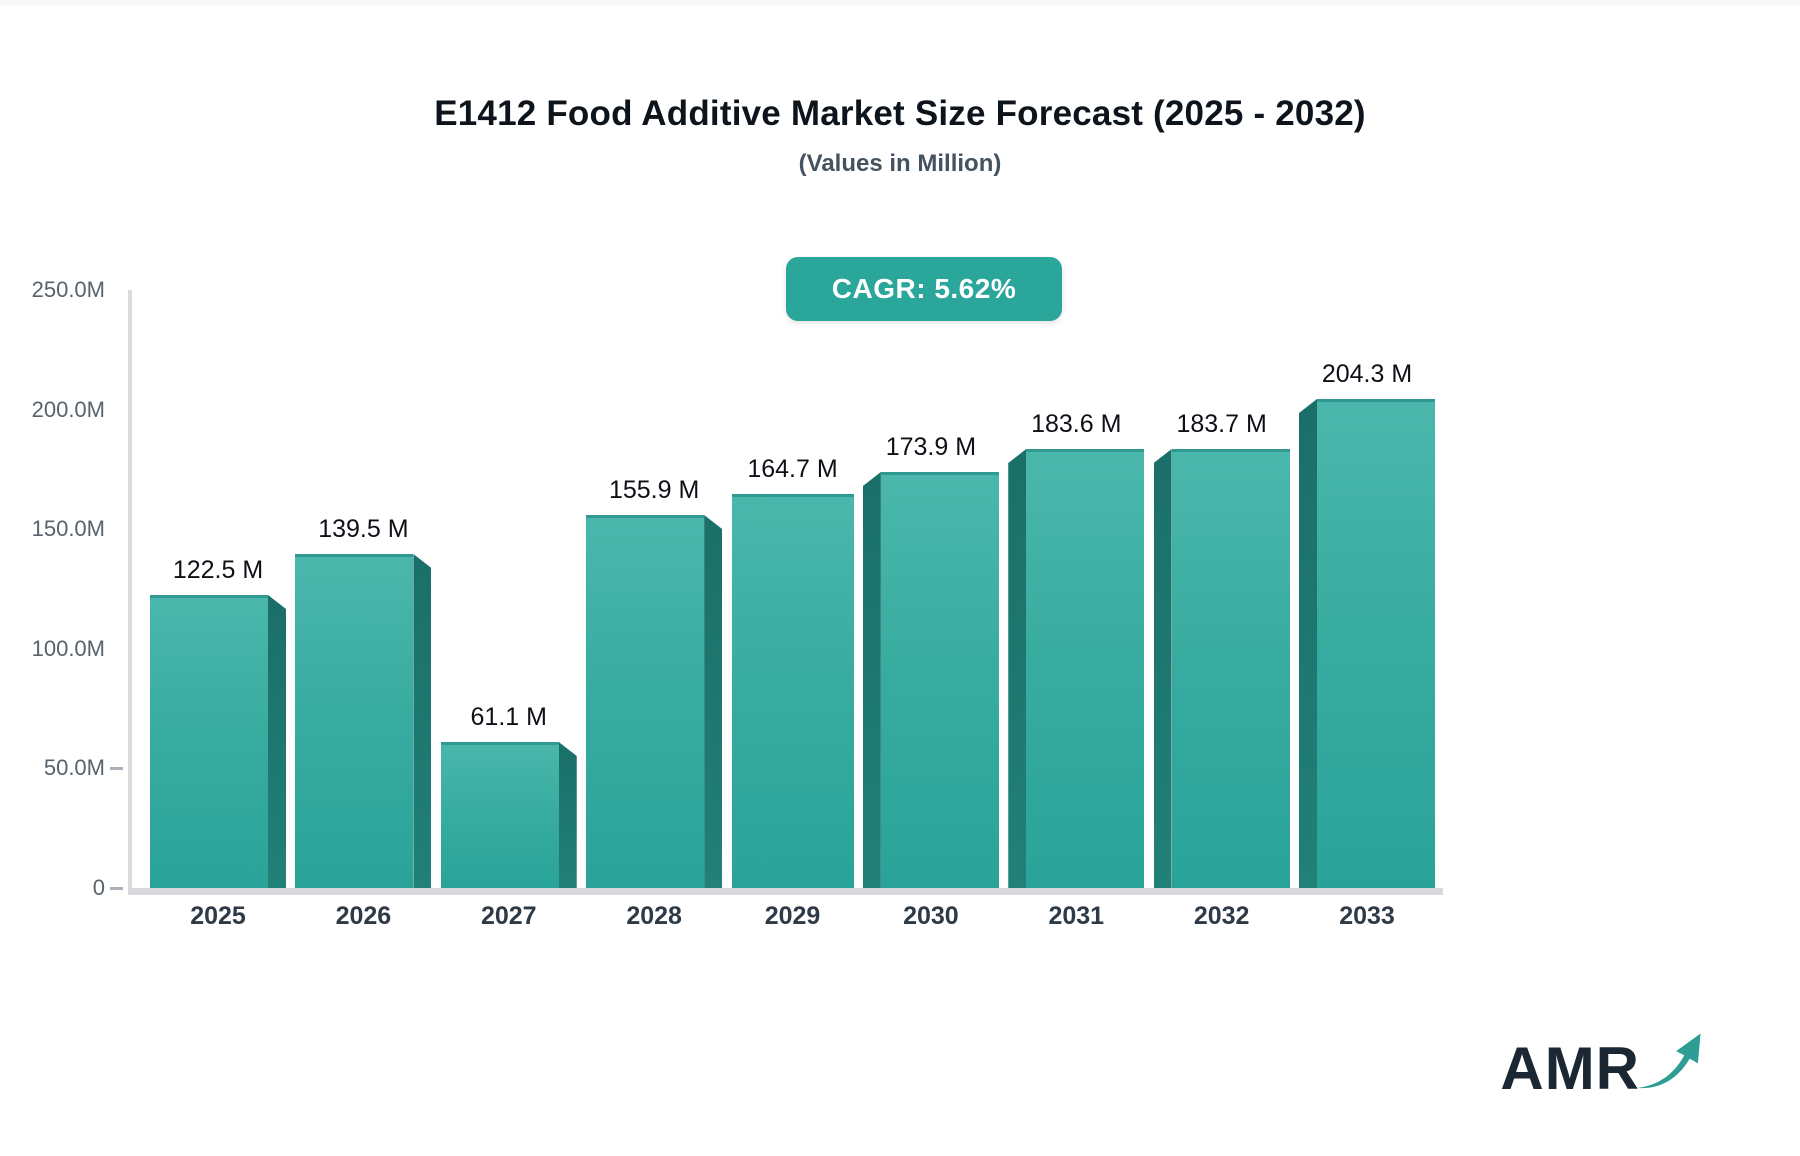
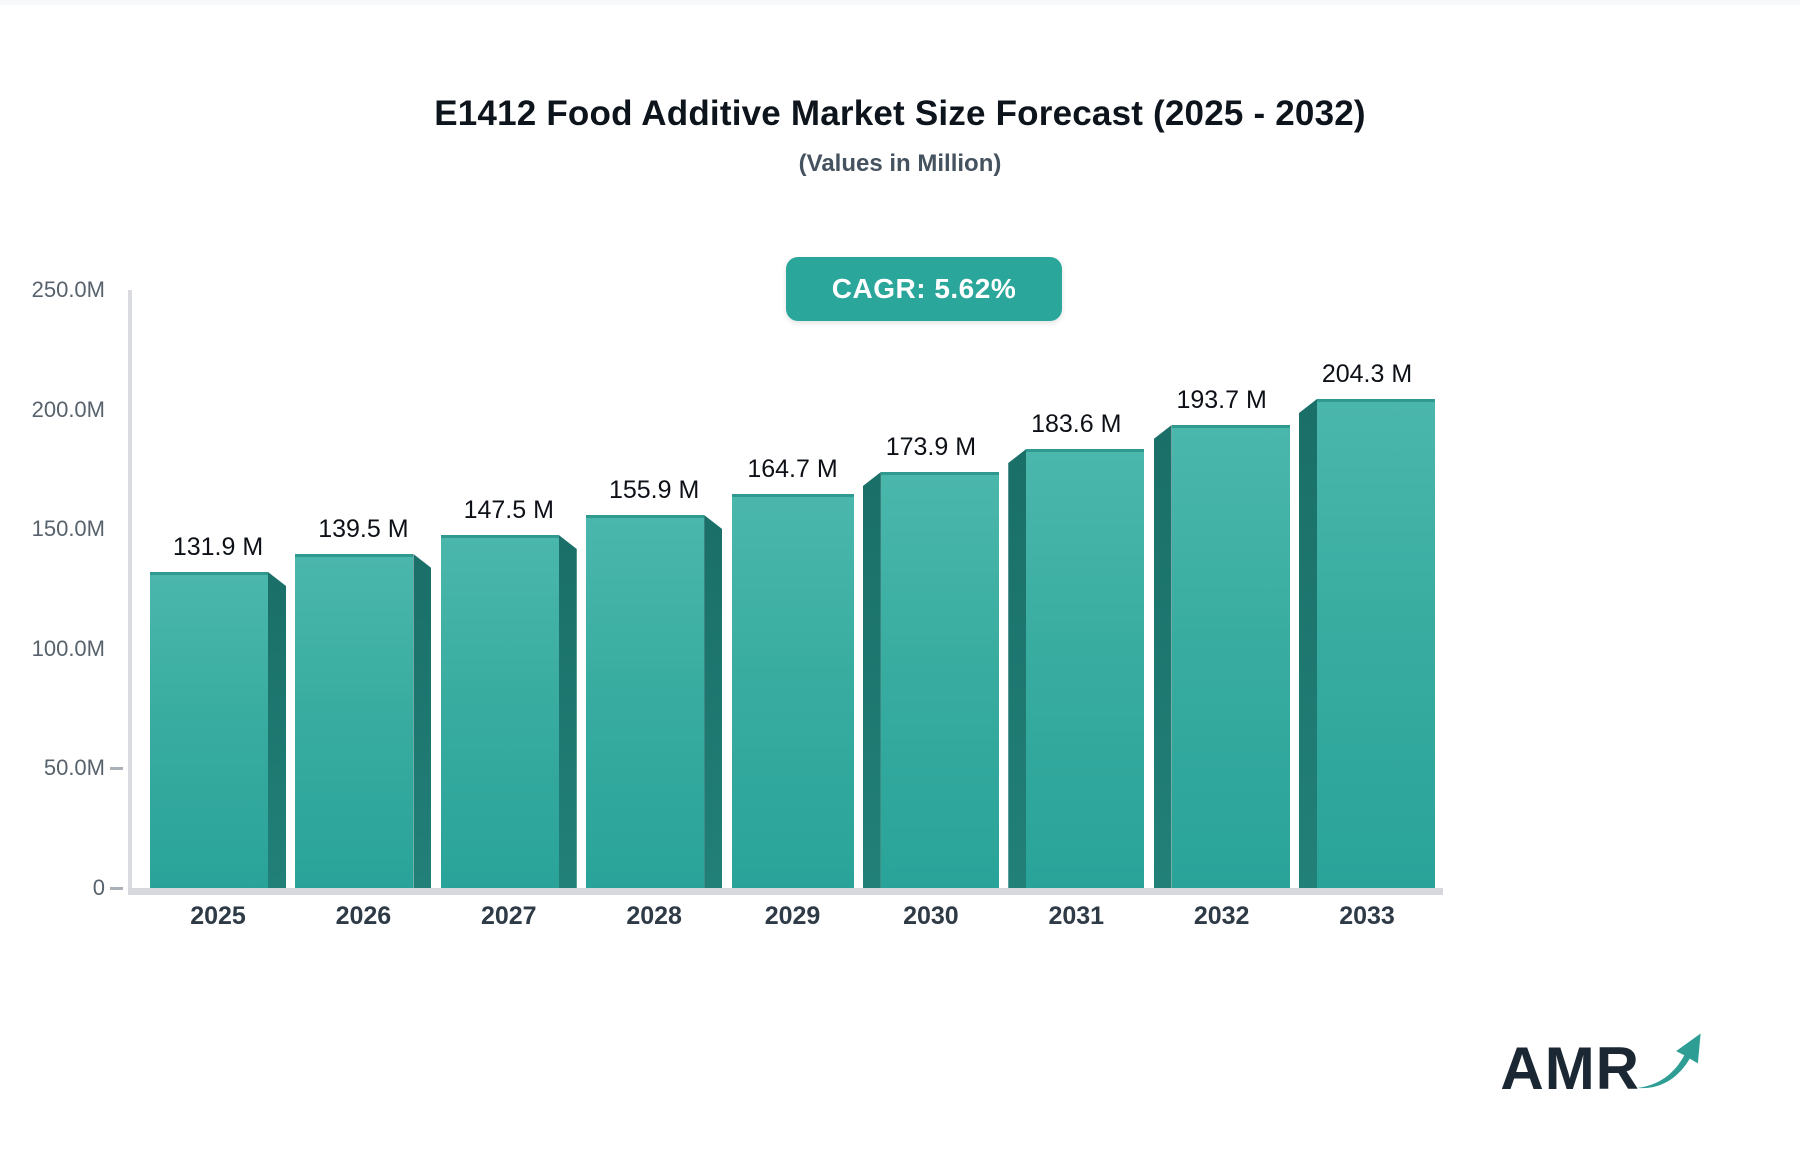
2025: 122.5 -> 131.9
2027: 61.1 -> 147.5
2032: 183.7 -> 193.7
